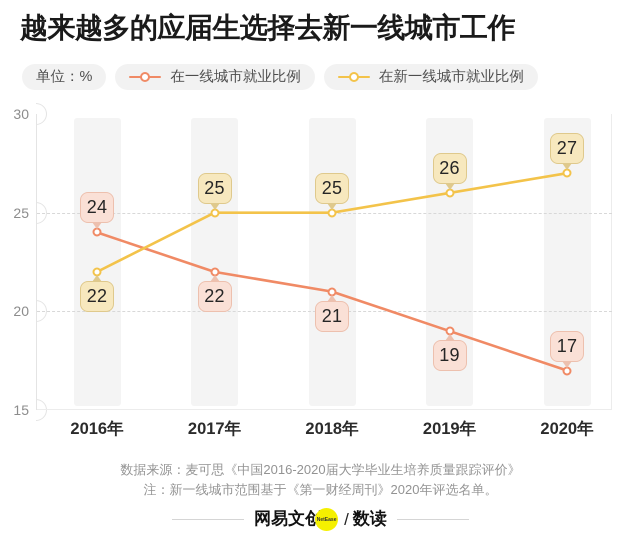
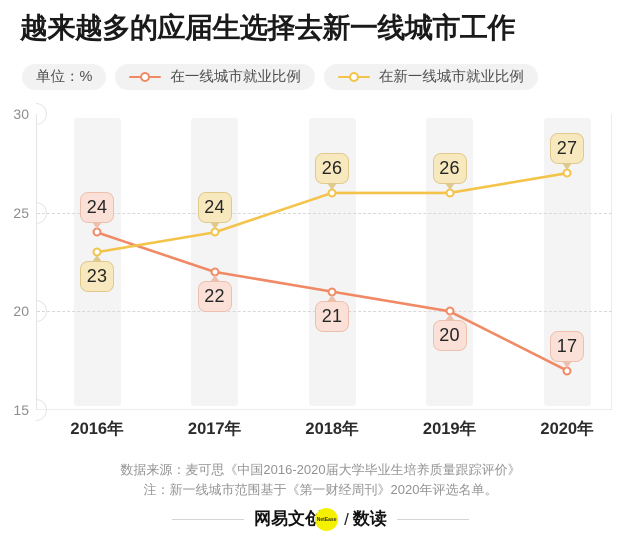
在新一线城市就业比例/2016年: 22 -> 23
在新一线城市就业比例/2017年: 25 -> 24
在新一线城市就业比例/2018年: 25 -> 26
在一线城市就业比例/2019年: 19 -> 20
